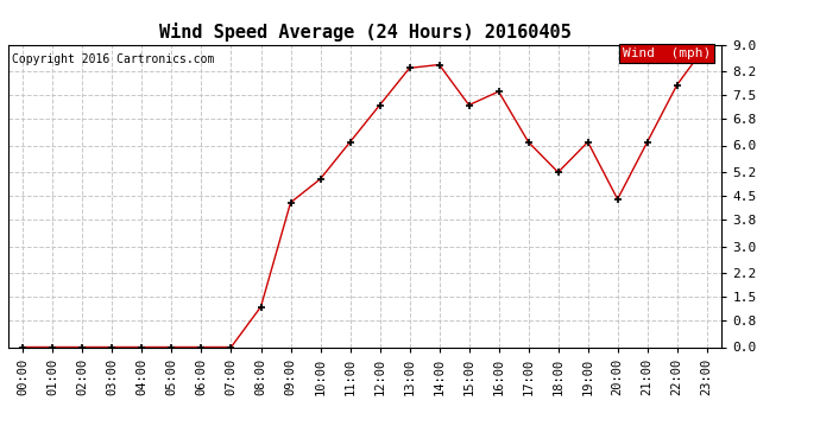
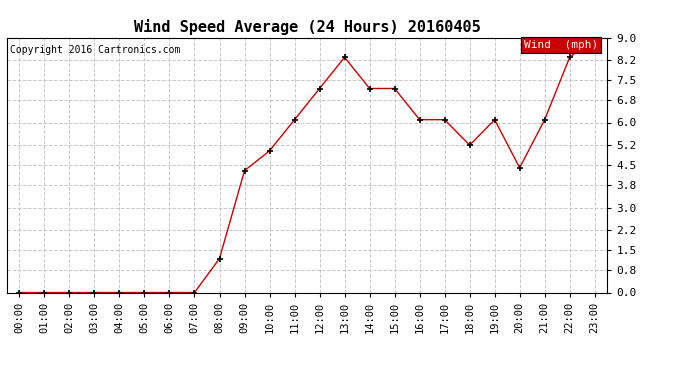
14:00: 8.4 -> 7.2
16:00: 7.6 -> 6.1
22:00: 7.8 -> 8.3
